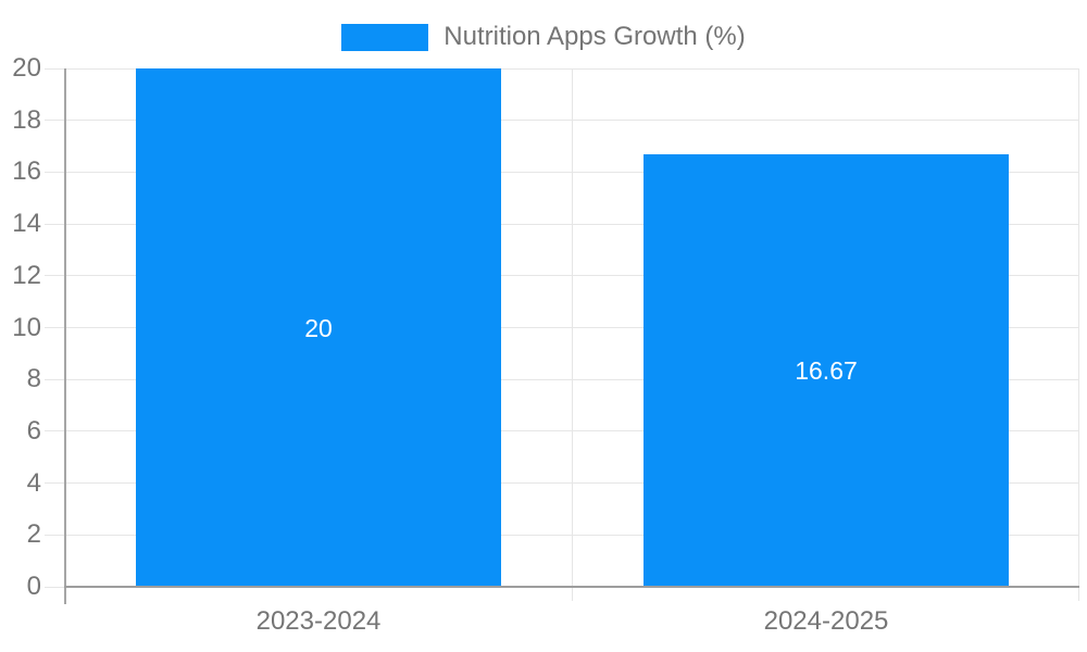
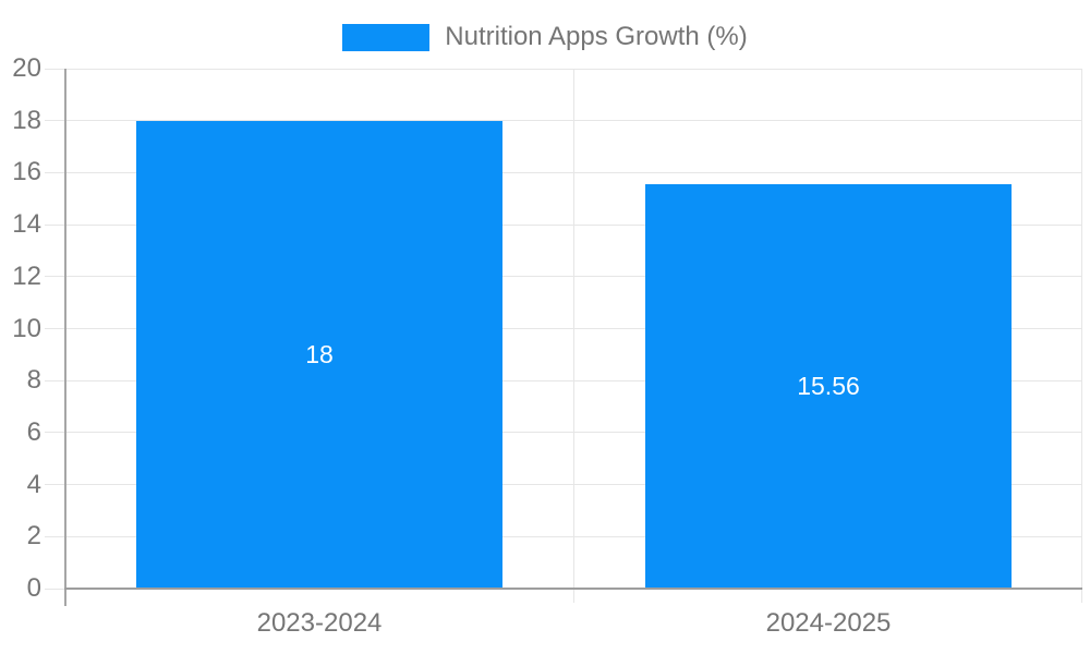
2023-2024: 20 -> 18
2024-2025: 16.67 -> 15.56
